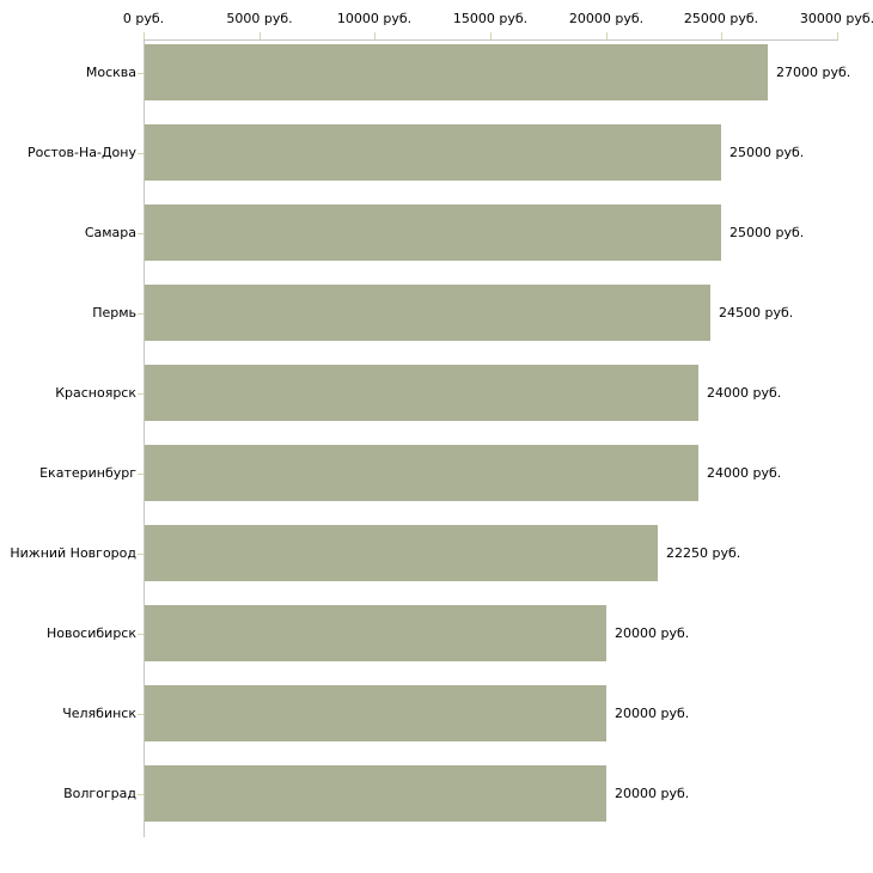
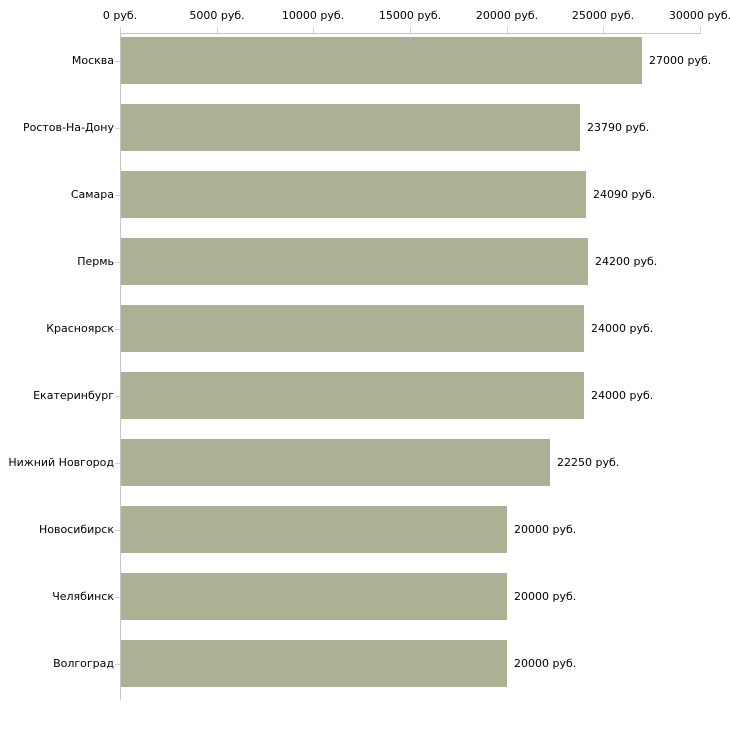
Ростов-На-Дону: 25000 -> 23790
Самара: 25000 -> 24090
Пермь: 24500 -> 24200
